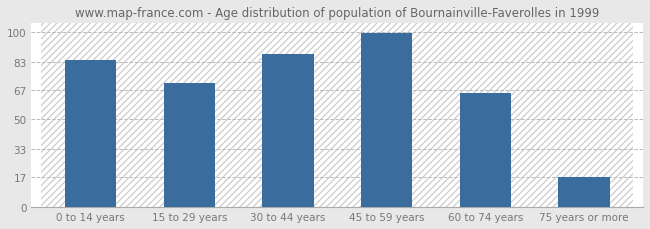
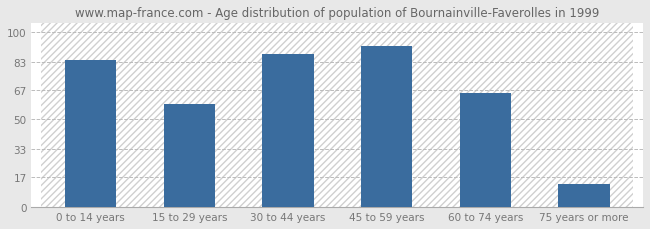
15 to 29 years: 71 -> 59
45 to 59 years: 99 -> 92
75 years or more: 17 -> 13
